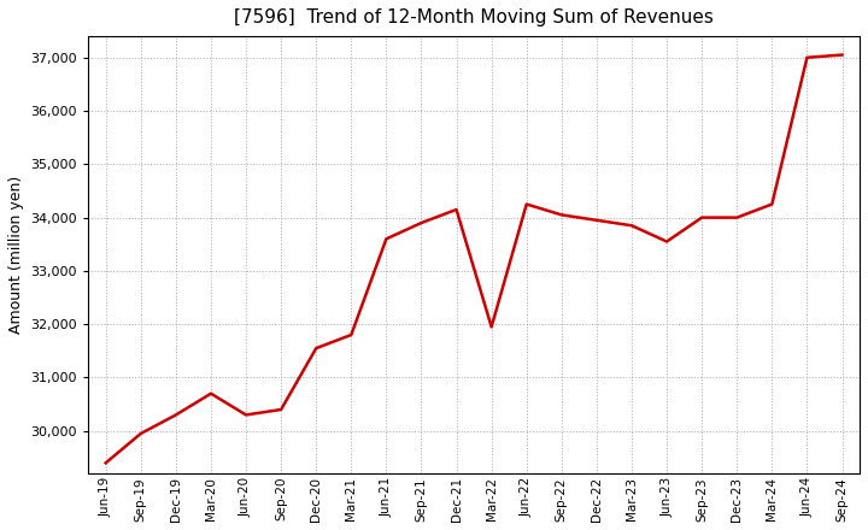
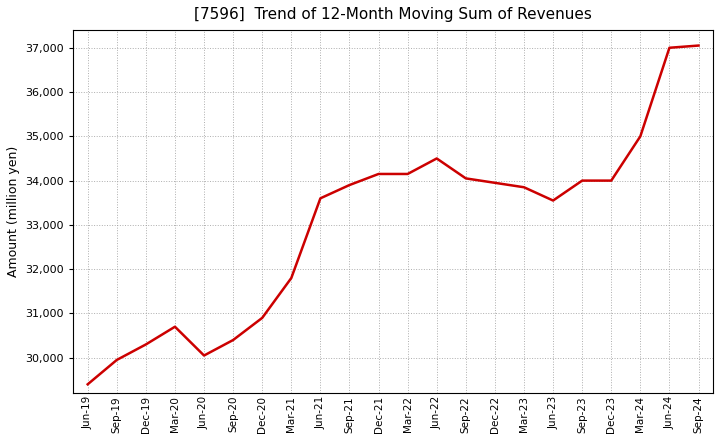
Jun-20: 30,300 -> 30,050
Dec-20: 31,550 -> 30,900
Mar-22: 31,950 -> 34,150
Jun-22: 34,250 -> 34,500
Mar-24: 34,250 -> 35,000
